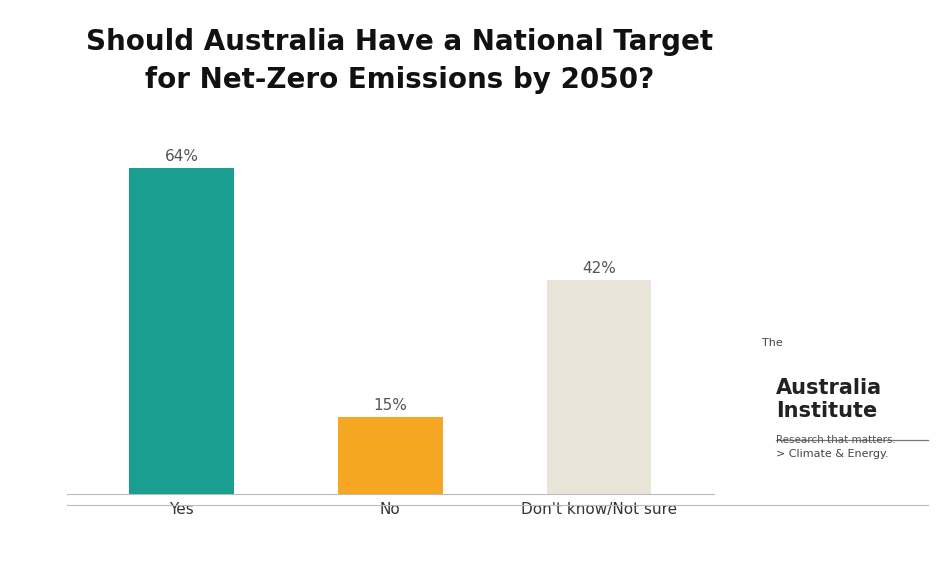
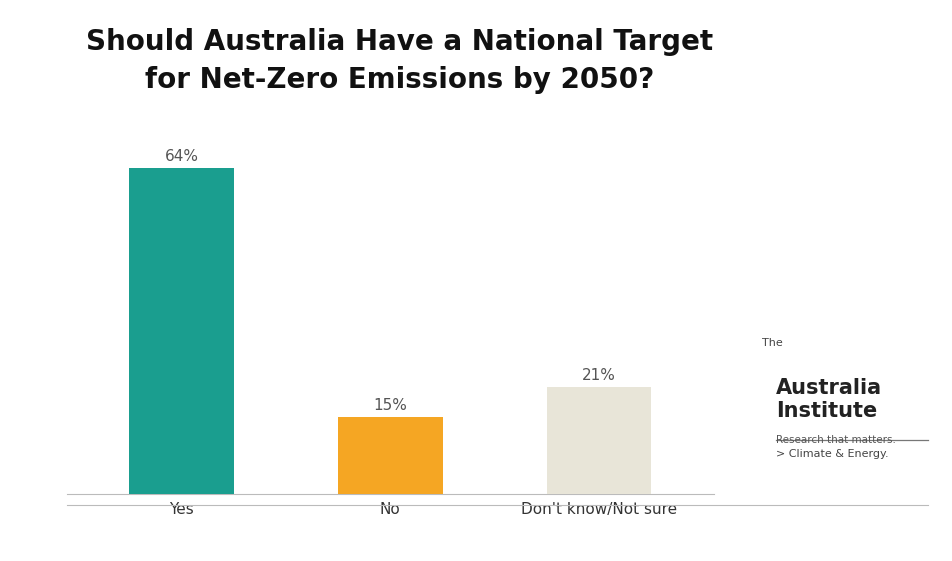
Don't know/Not sure: 42% -> 21%
